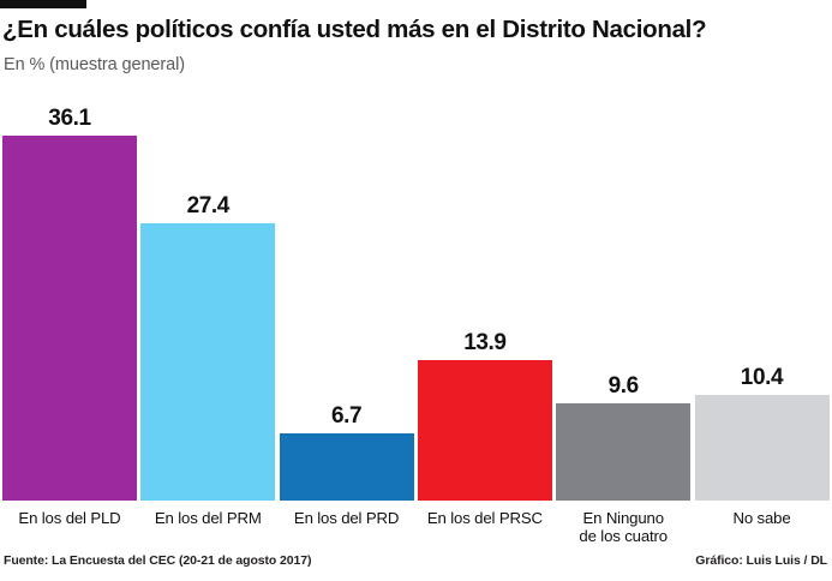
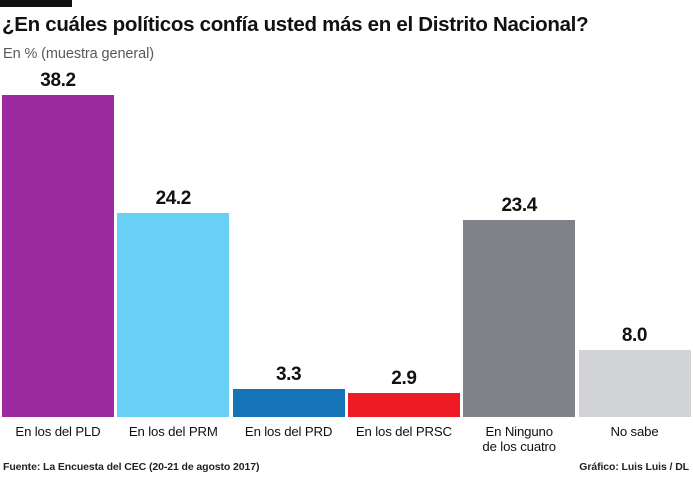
En los del PLD: 36.1 -> 38.2
En los del PRM: 27.4 -> 24.2
En los del PRD: 6.7 -> 3.3
En los del PRSC: 13.9 -> 2.9
En Ninguno de los cuatro: 9.6 -> 23.4
No sabe: 10.4 -> 8.0
